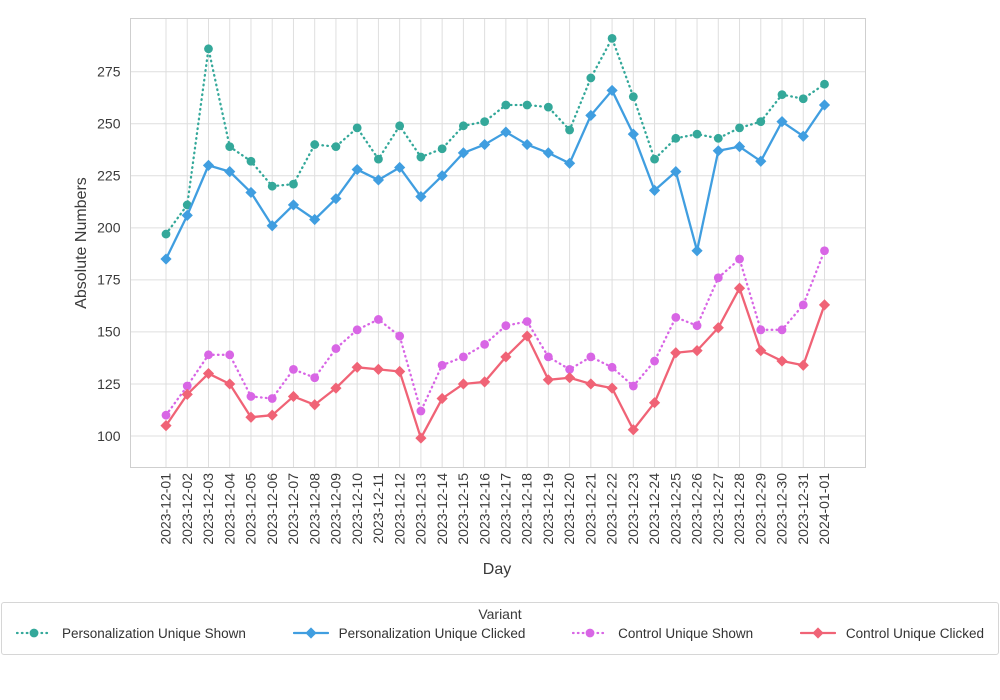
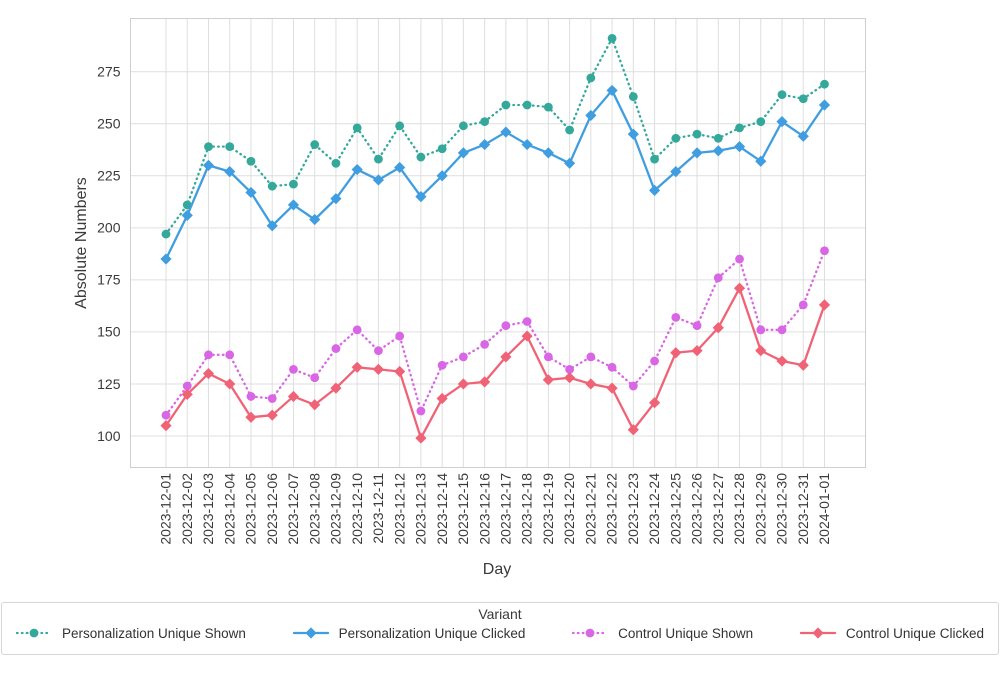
Personalization Unique Shown/2023-12-03: 286 -> 239
Personalization Unique Shown/2023-12-09: 239 -> 231
Control Unique Shown/2023-12-11: 156 -> 141
Personalization Unique Clicked/2023-12-26: 189 -> 236
